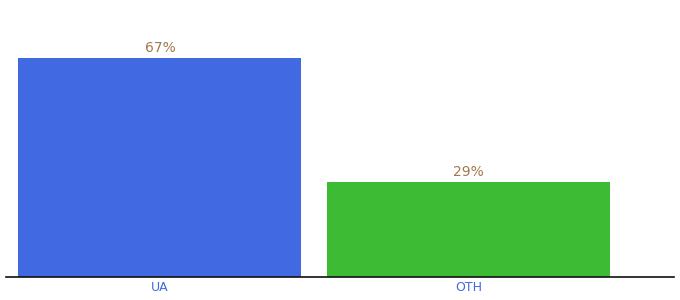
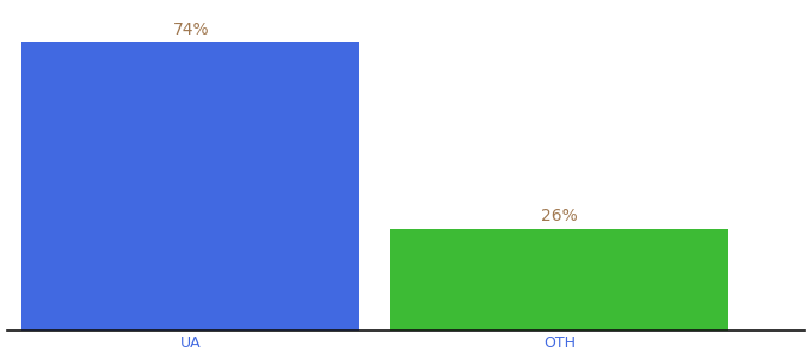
UA: 67% -> 74%
OTH: 29% -> 26%
